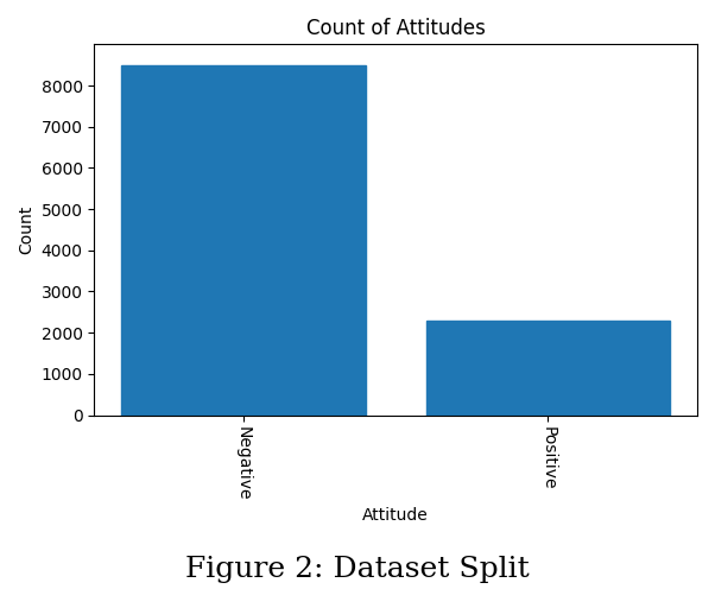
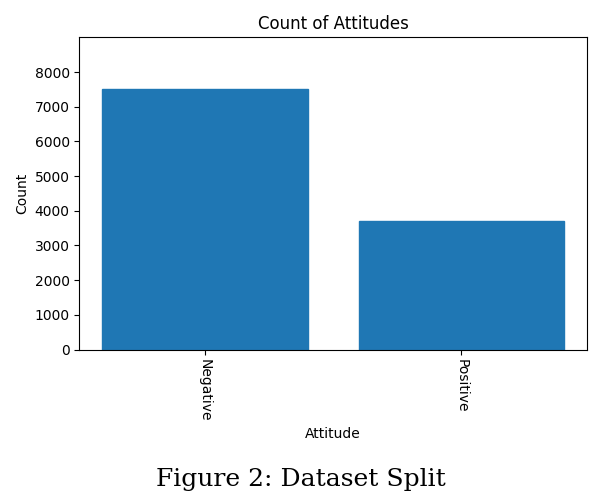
Negative: 8500 -> 7500
Positive: 2300 -> 3700
